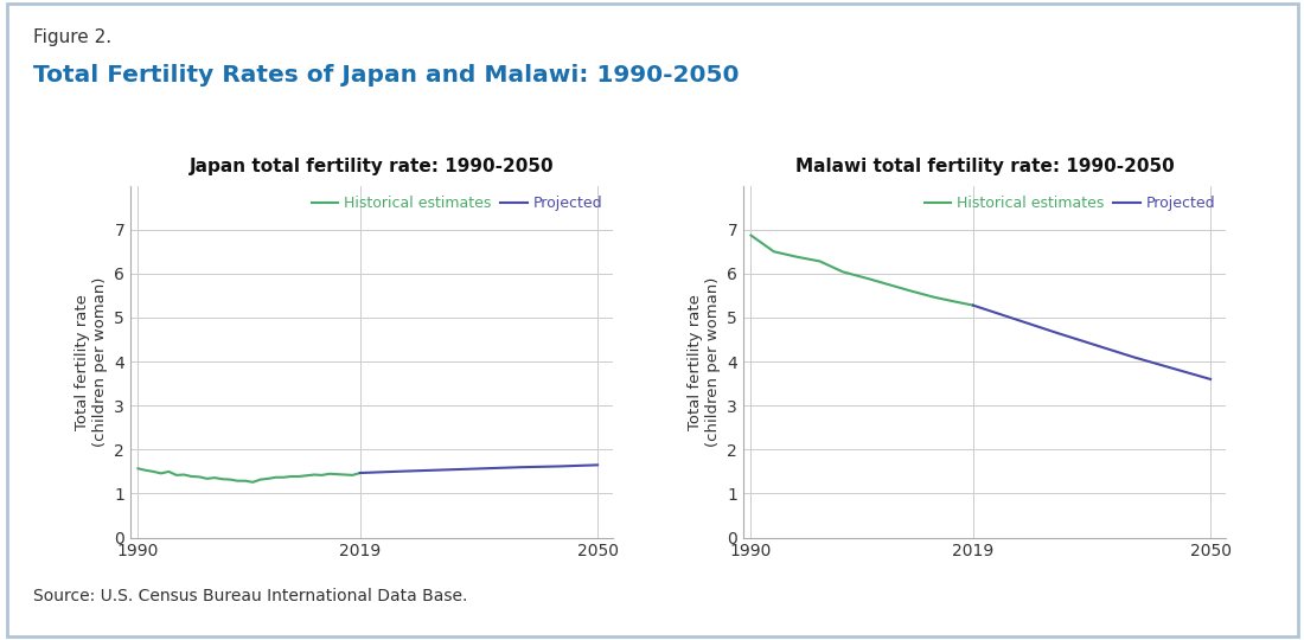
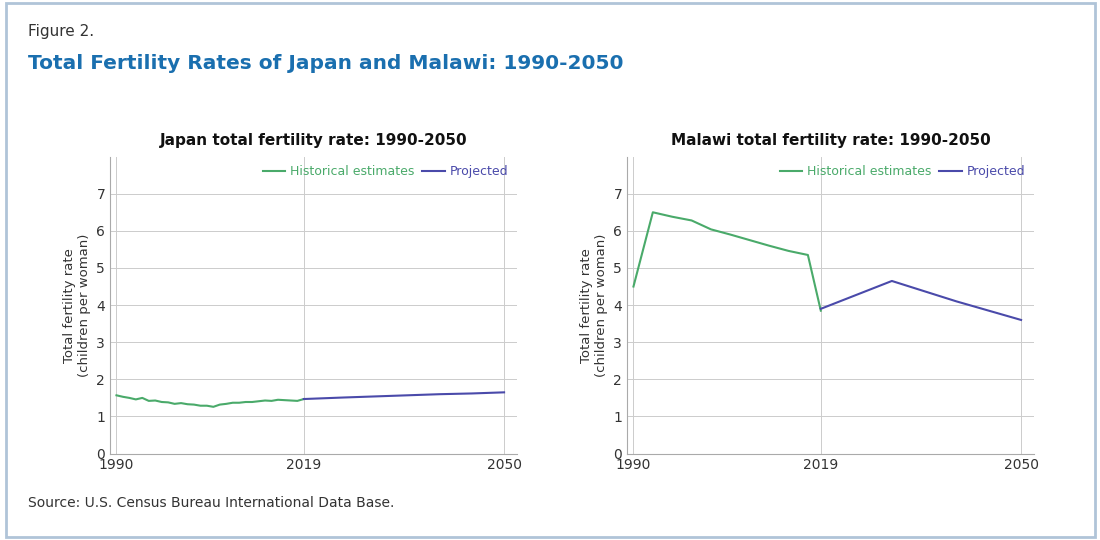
Malawi total fertility rate: 1990-2050/Historical estimates/1990: 6.87 -> 4.50
Malawi total fertility rate: 1990-2050/Historical estimates/2019: 5.28 -> 3.85
Malawi total fertility rate: 1990-2050/Projected/2019: 5.28 -> 3.90
